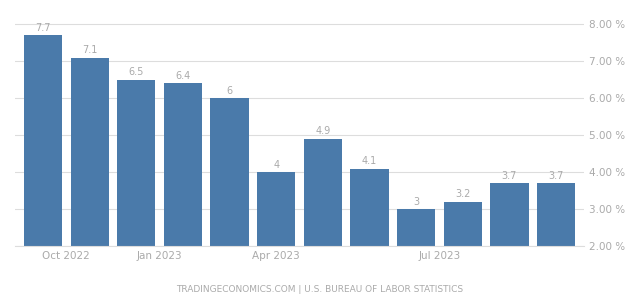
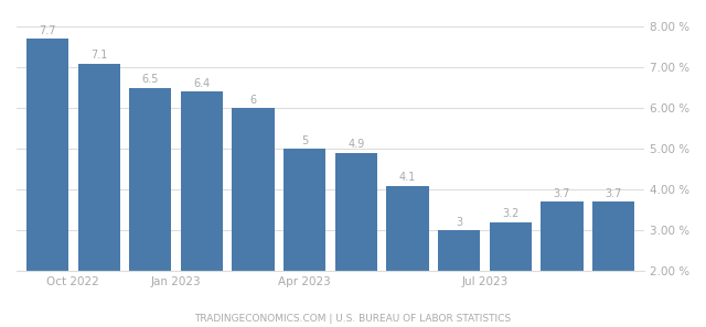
Apr 2023: 4 -> 5
